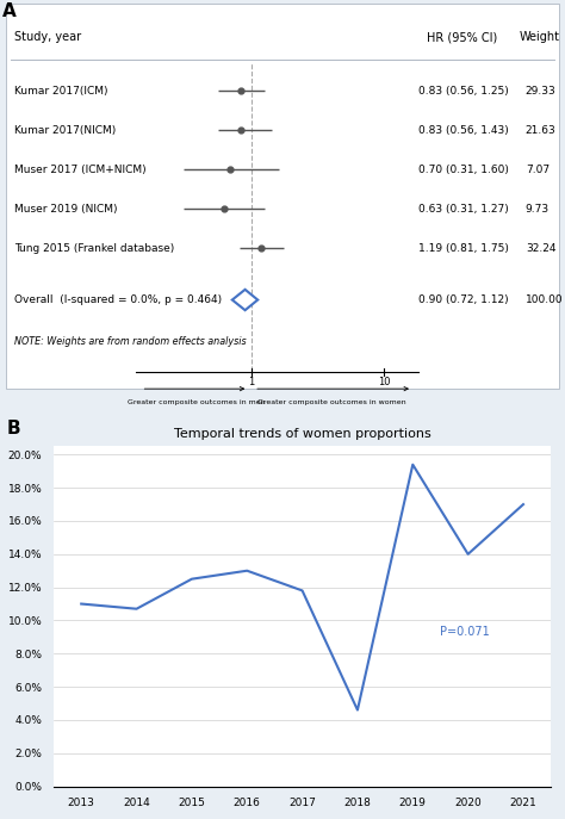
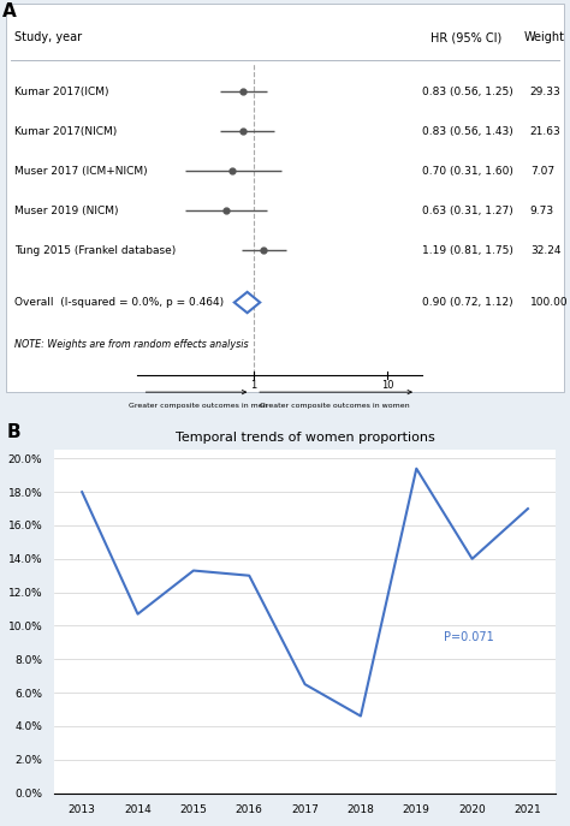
2013: 11.0% -> 18.0%
2015: 12.5% -> 13.3%
2017: 11.8% -> 6.5%
